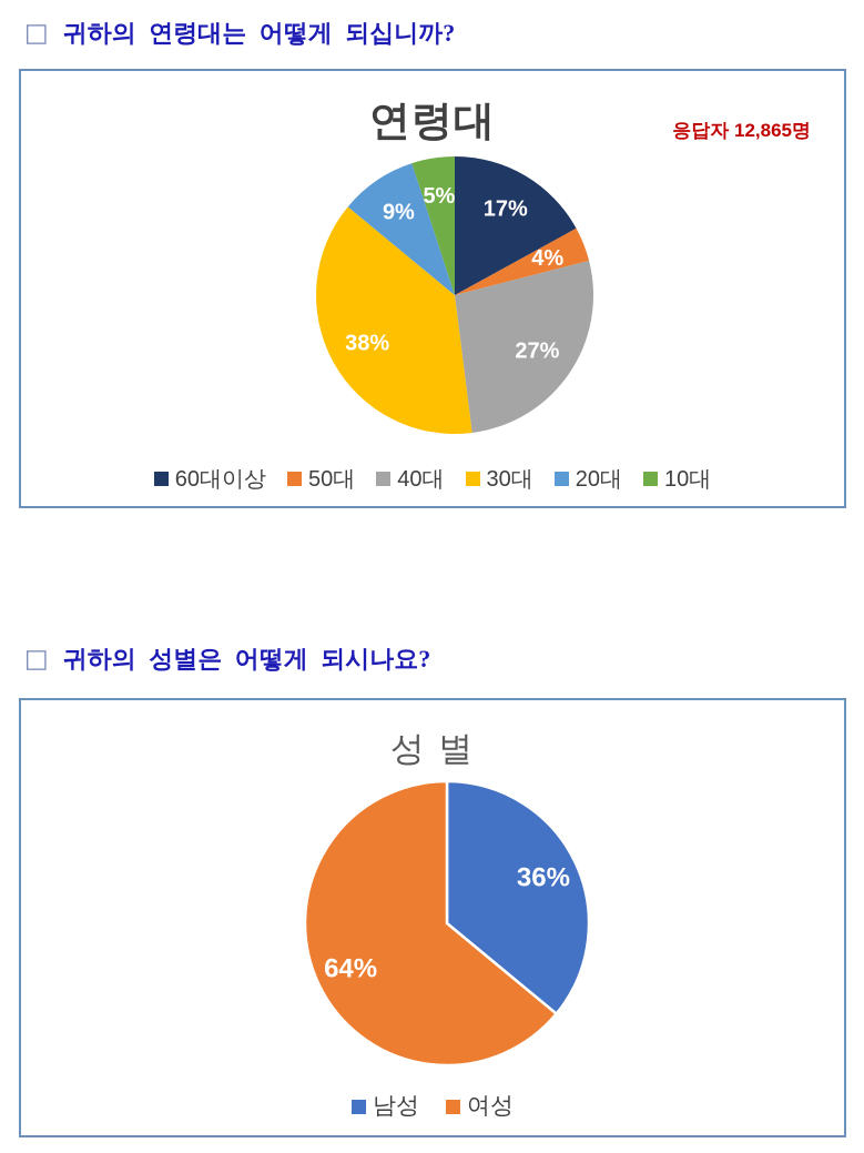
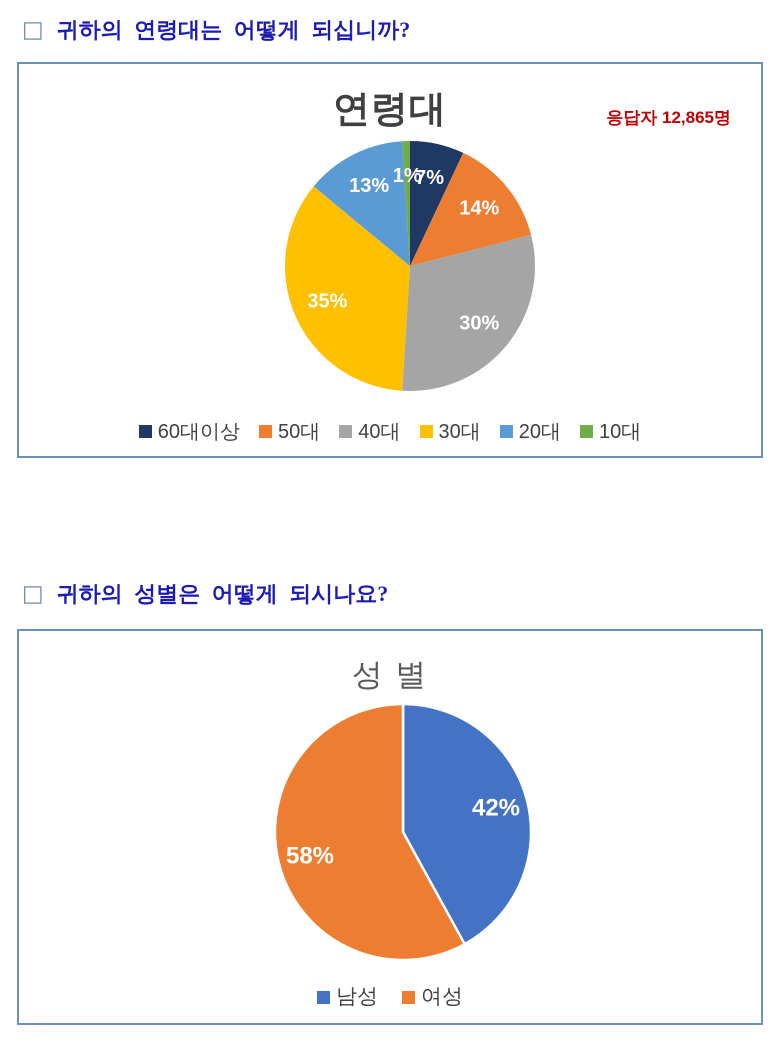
연령대/60대이상: 17% -> 7%
연령대/50대: 4% -> 14%
연령대/40대: 27% -> 30%
연령대/30대: 38% -> 35%
연령대/20대: 9% -> 13%
연령대/10대: 5% -> 1%
성 별/남성: 36% -> 42%
성 별/여성: 64% -> 58%
